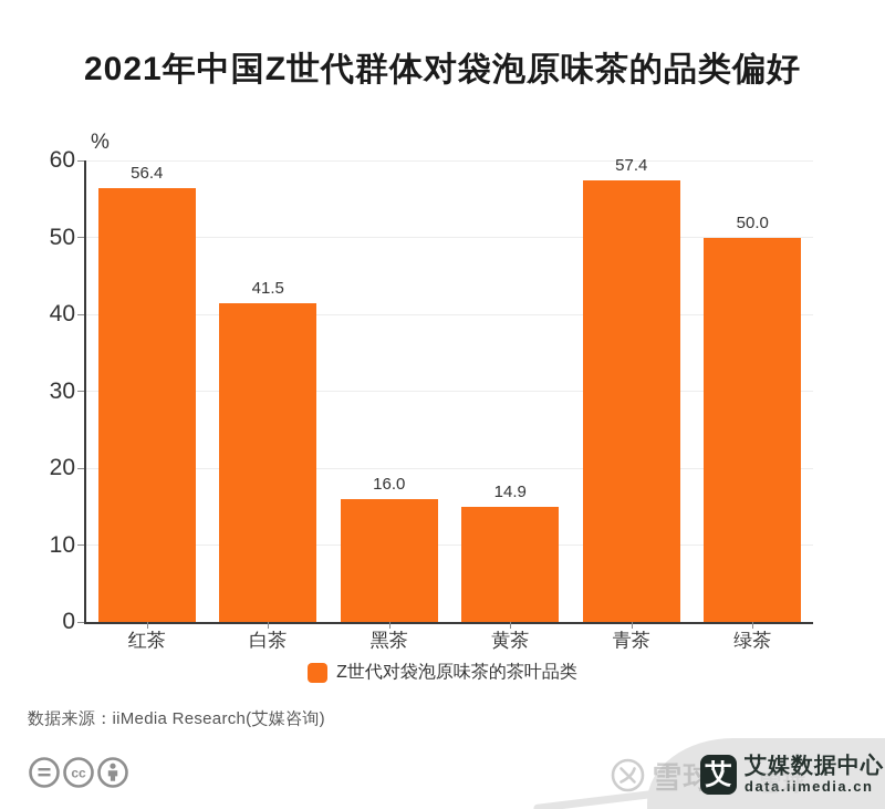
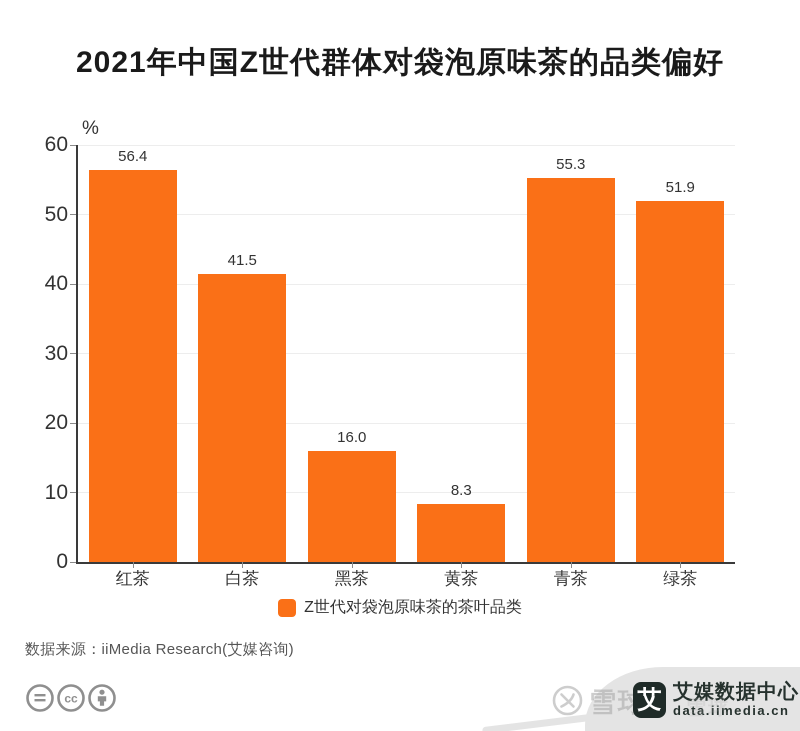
黄茶: 14.9 -> 8.3
青茶: 57.4 -> 55.3
绿茶: 50.0 -> 51.9
